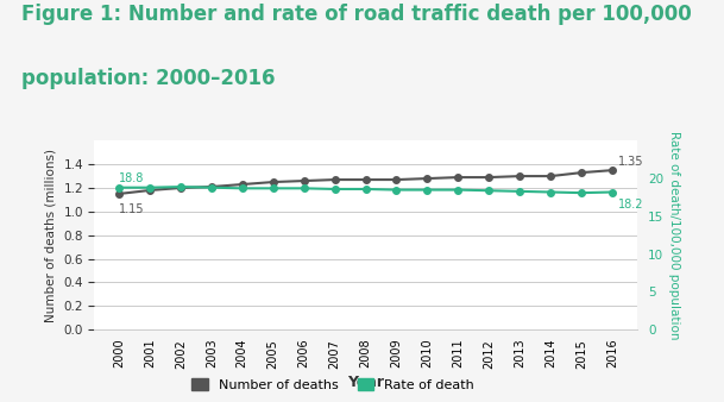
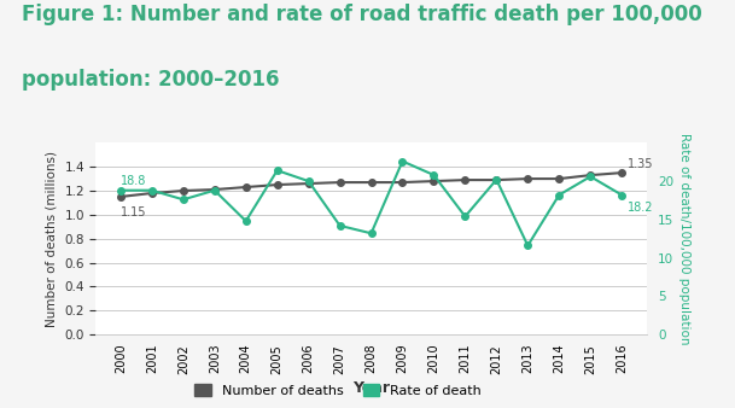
Rate of death/2002: 18.9 -> 17.6
Rate of death/2004: 18.7 -> 14.8
Rate of death/2005: 18.7 -> 21.4
Rate of death/2006: 18.7 -> 20.0
Rate of death/2007: 18.6 -> 14.2
Rate of death/2008: 18.6 -> 13.2
Rate of death/2009: 18.5 -> 22.6
Rate of death/2010: 18.5 -> 20.8
Rate of death/2011: 18.5 -> 15.4
Rate of death/2012: 18.4 -> 20.2
Rate of death/2013: 18.3 -> 11.6
Rate of death/2015: 18.1 -> 20.6
